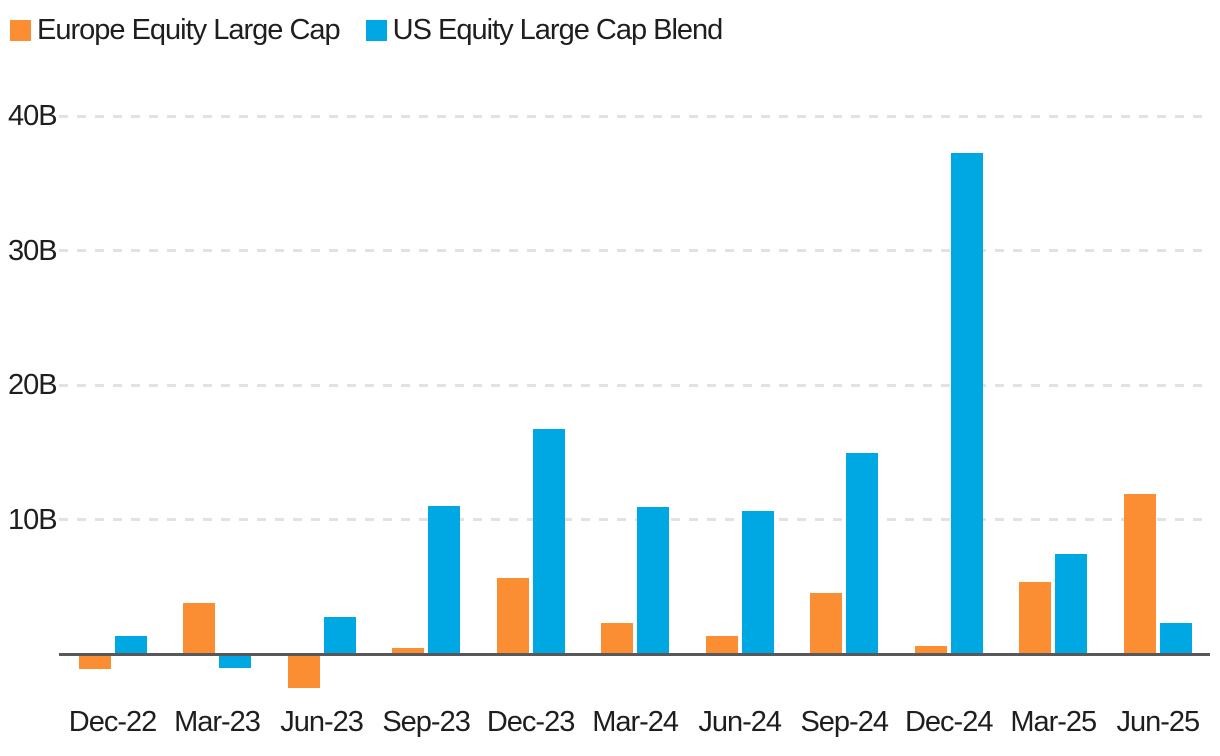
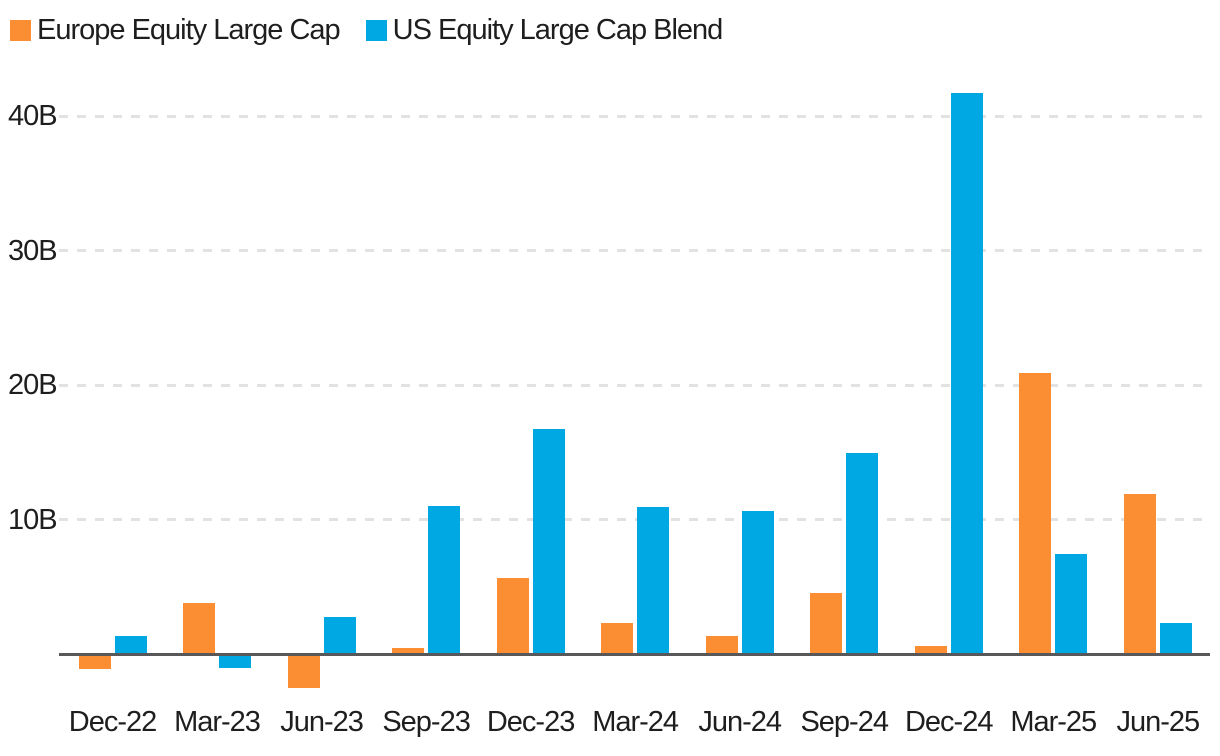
US Equity Large Cap Blend/Dec-24: 37.3B -> 41.8B
Europe Equity Large Cap/Mar-25: 5.4B -> 21.0B
